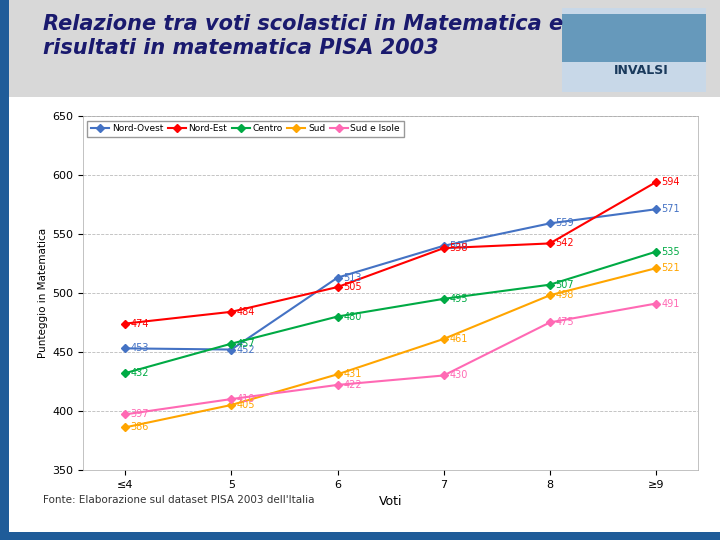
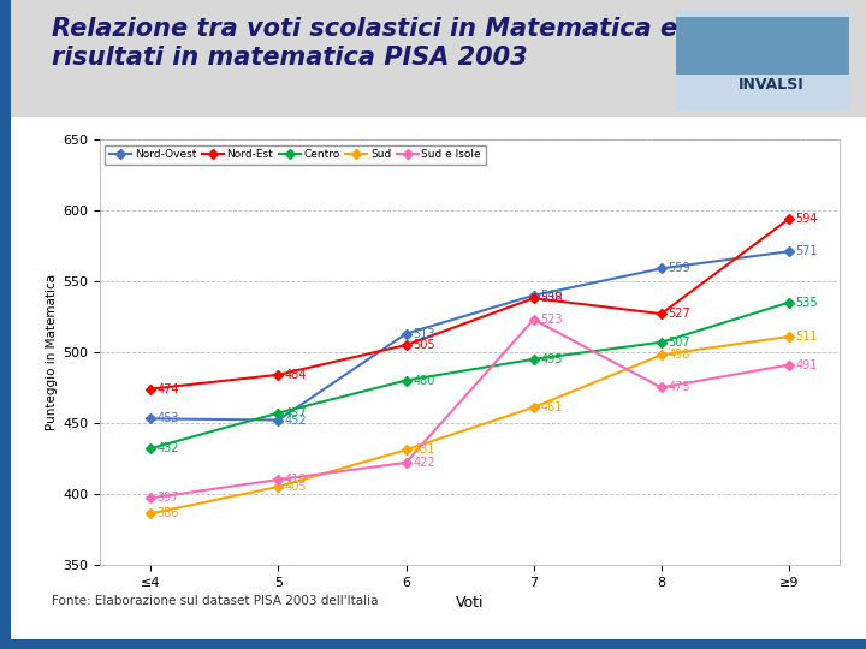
Sud e Isole/7: 430 -> 523
Nord-Est/8: 542 -> 527
Sud/≥9: 521 -> 511
